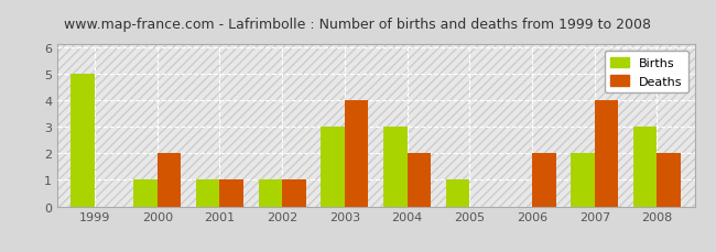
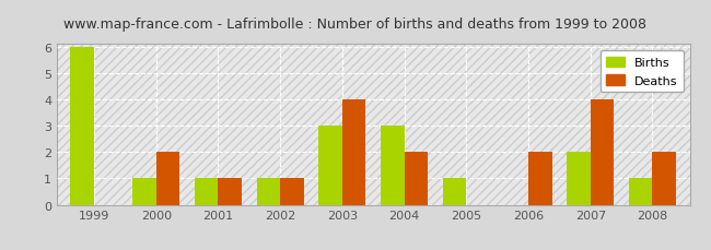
Births/1999: 5 -> 6
Births/2008: 3 -> 1
